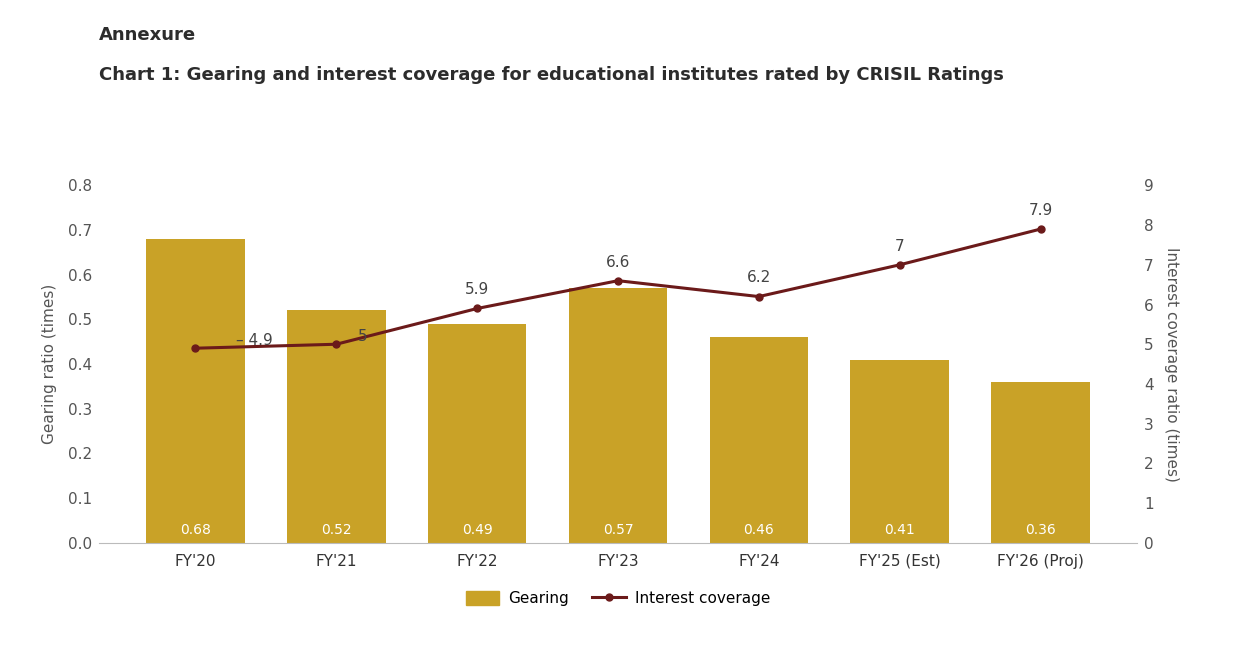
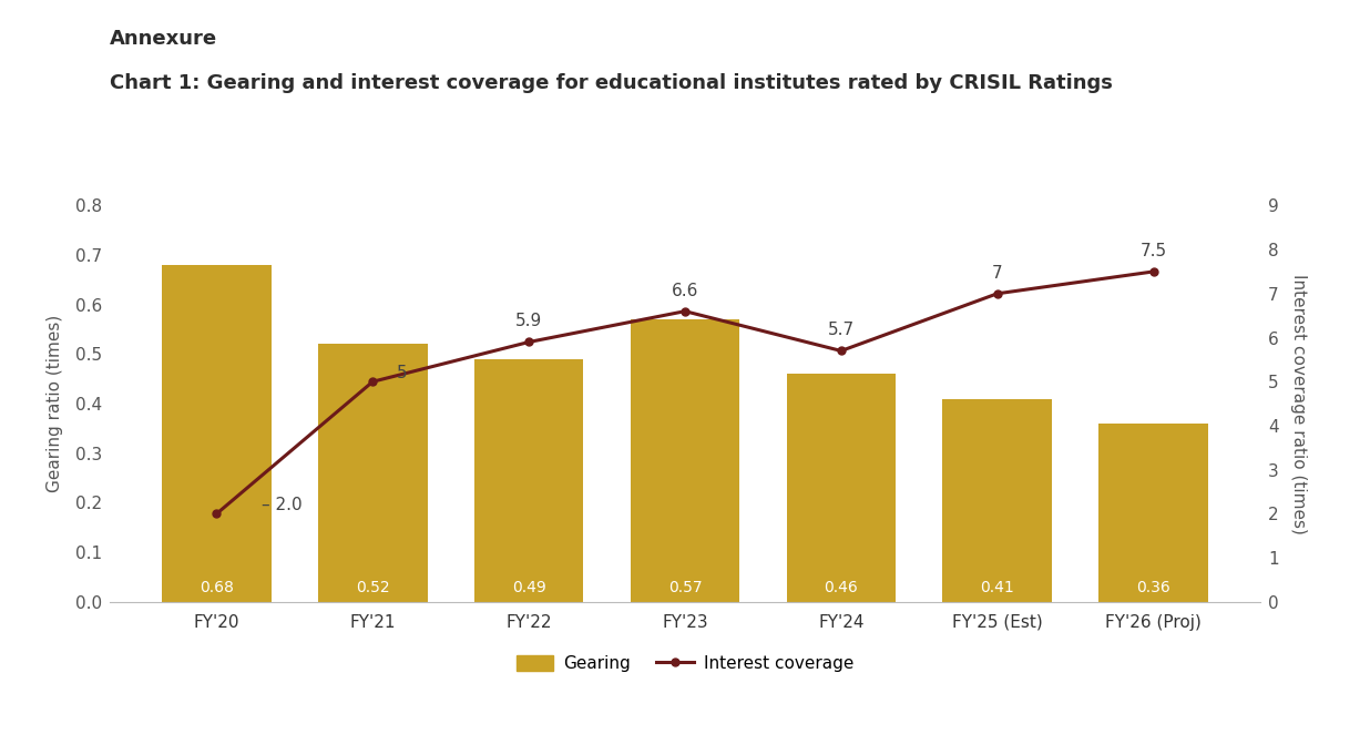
Interest coverage/FY'20: 4.9 -> 2.0
Interest coverage/FY'24: 6.2 -> 5.7
Interest coverage/FY'26 (Proj): 7.9 -> 7.5
